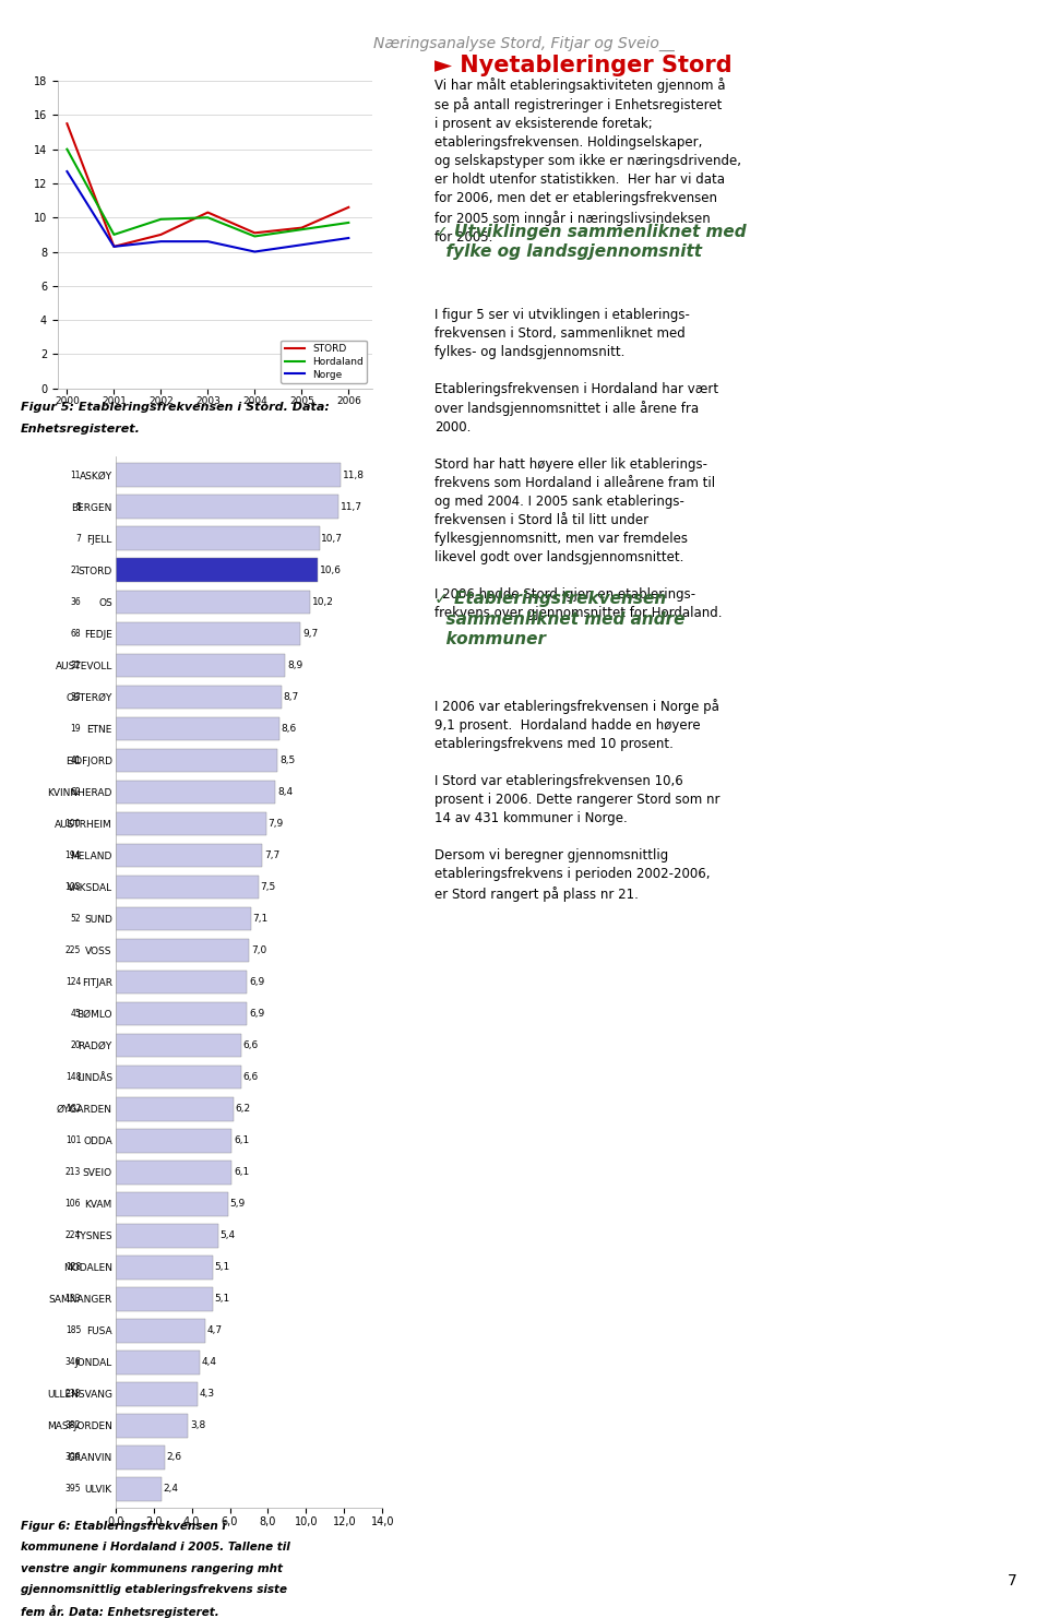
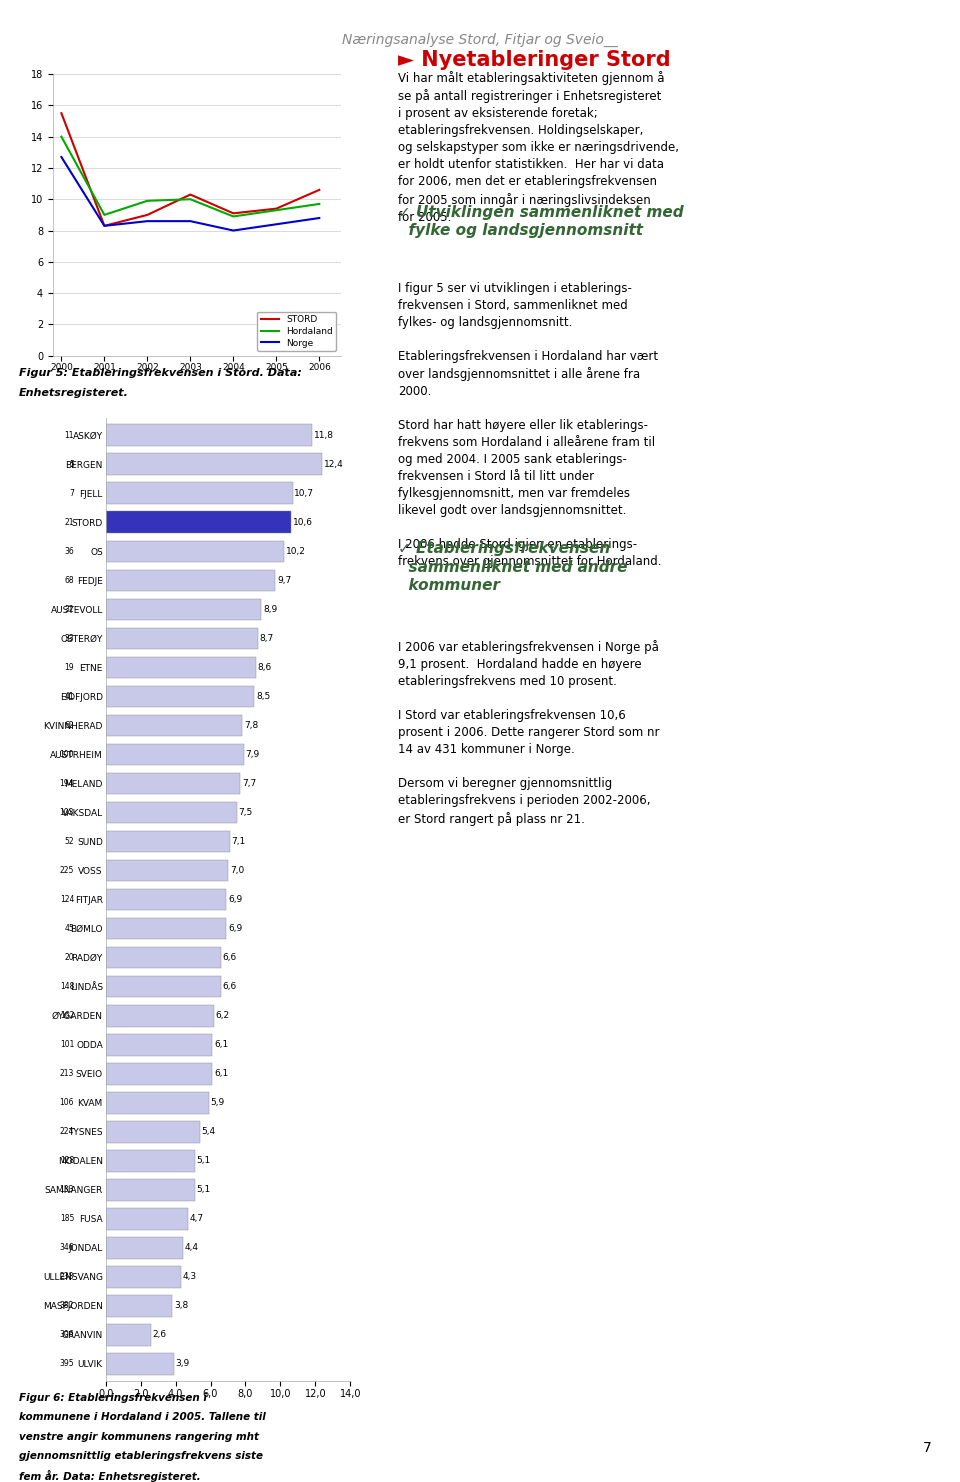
BERGEN: 11,7 -> 12,4
KVINNHERAD: 8,4 -> 7,8
ULVIK: 2,4 -> 3,9
